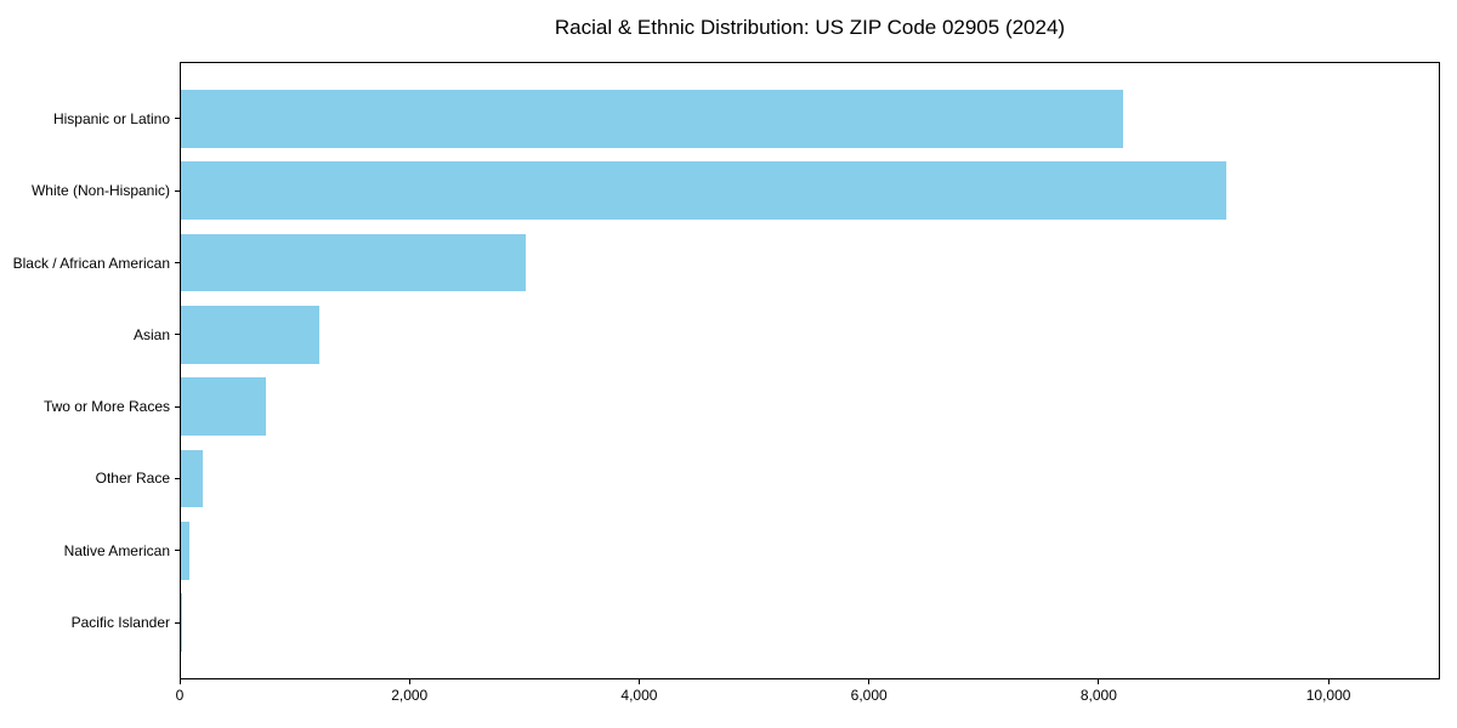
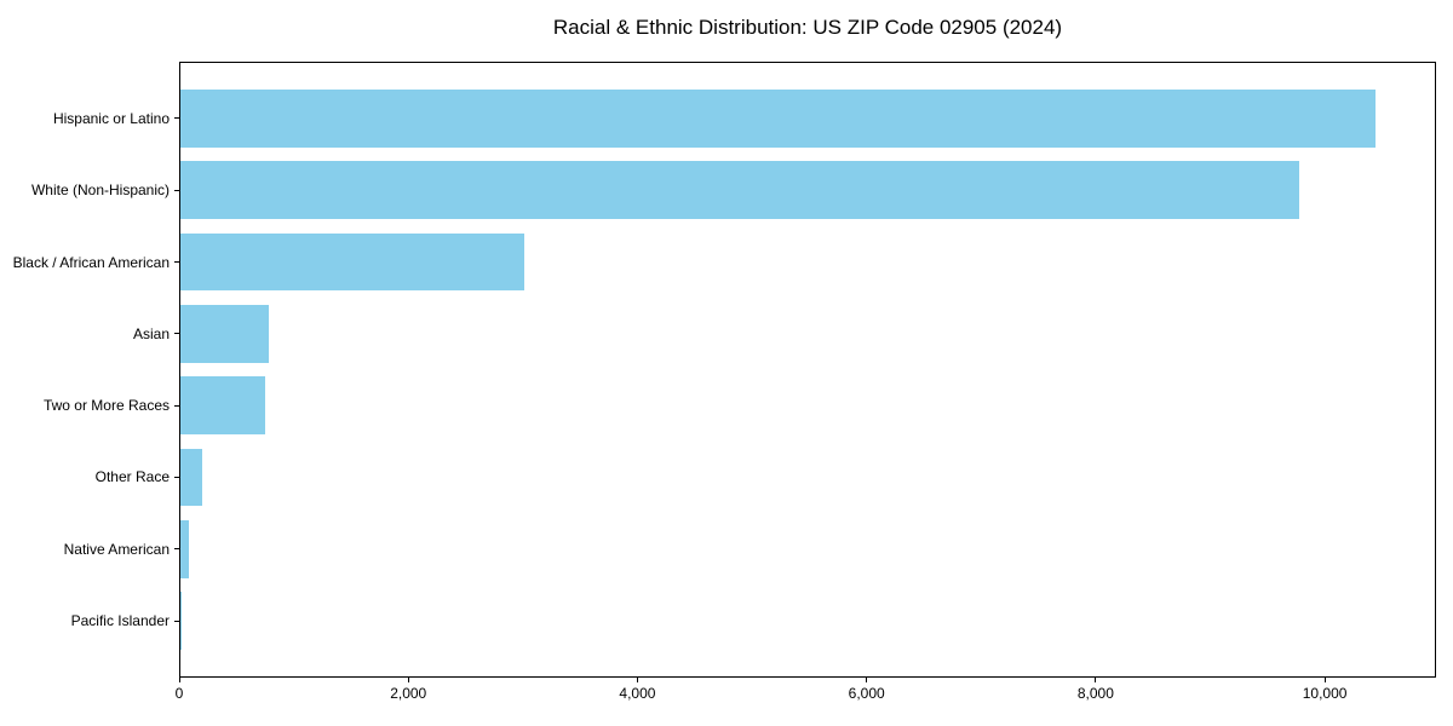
Hispanic or Latino: 8200 -> 10400
White (Non-Hispanic): 9100 -> 9800
Asian: 1200 -> 800
